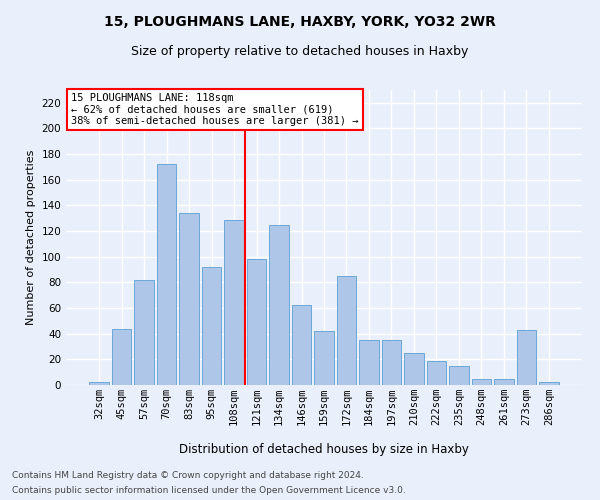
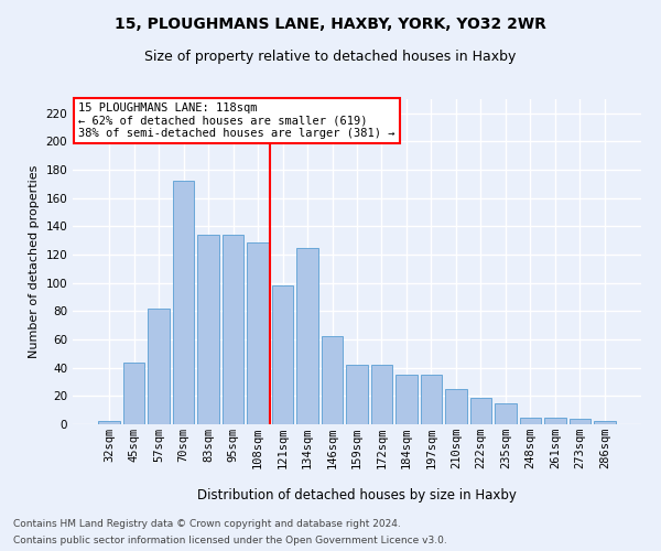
95sqm: 92 -> 134
172sqm: 85 -> 42
273sqm: 43 -> 4
